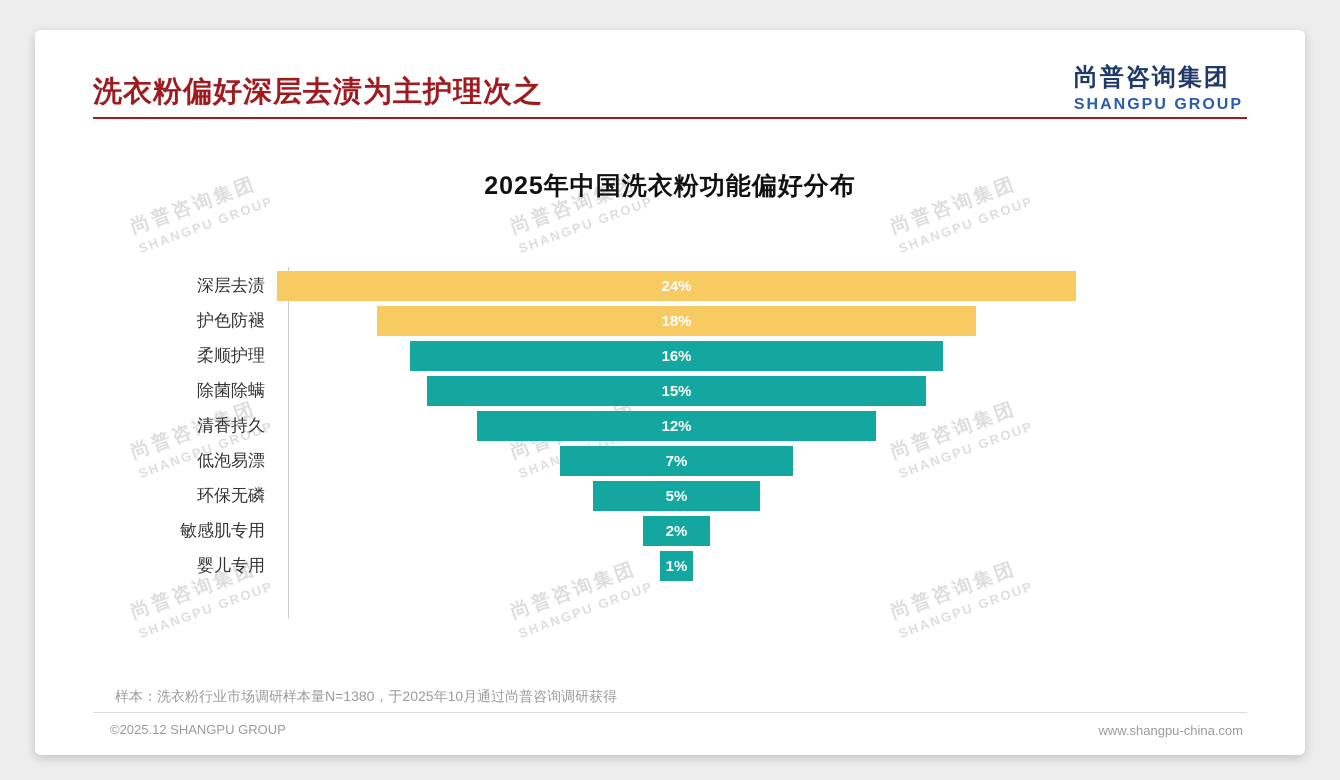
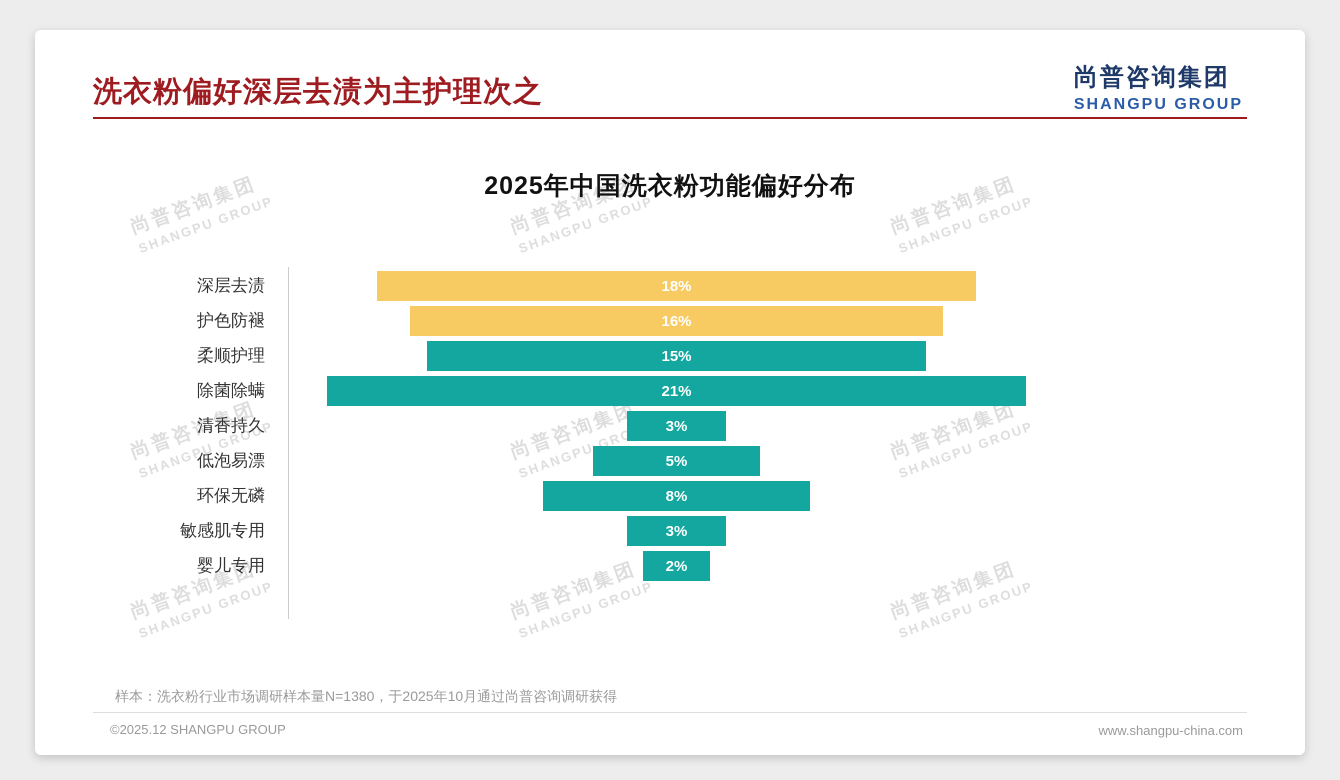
深层去渍: 24% -> 18%
护色防褪: 18% -> 16%
柔顺护理: 16% -> 15%
除菌除螨: 15% -> 21%
清香持久: 12% -> 3%
低泡易漂: 7% -> 5%
环保无磷: 5% -> 8%
敏感肌专用: 2% -> 3%
婴儿专用: 1% -> 2%
